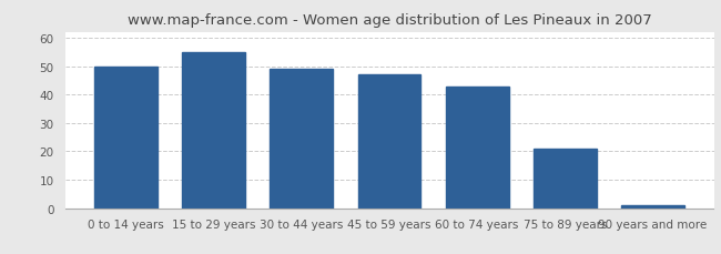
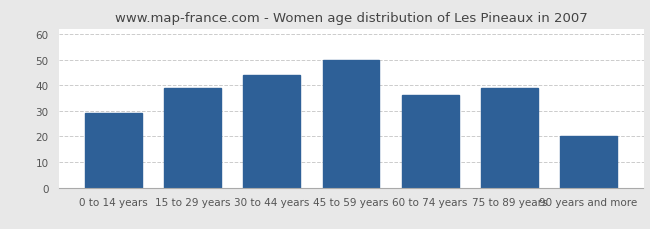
0 to 14 years: 50 -> 29
15 to 29 years: 55 -> 39
30 to 44 years: 49 -> 44
45 to 59 years: 47 -> 50
60 to 74 years: 43 -> 36
75 to 89 years: 21 -> 39
90 years and more: 1 -> 20
